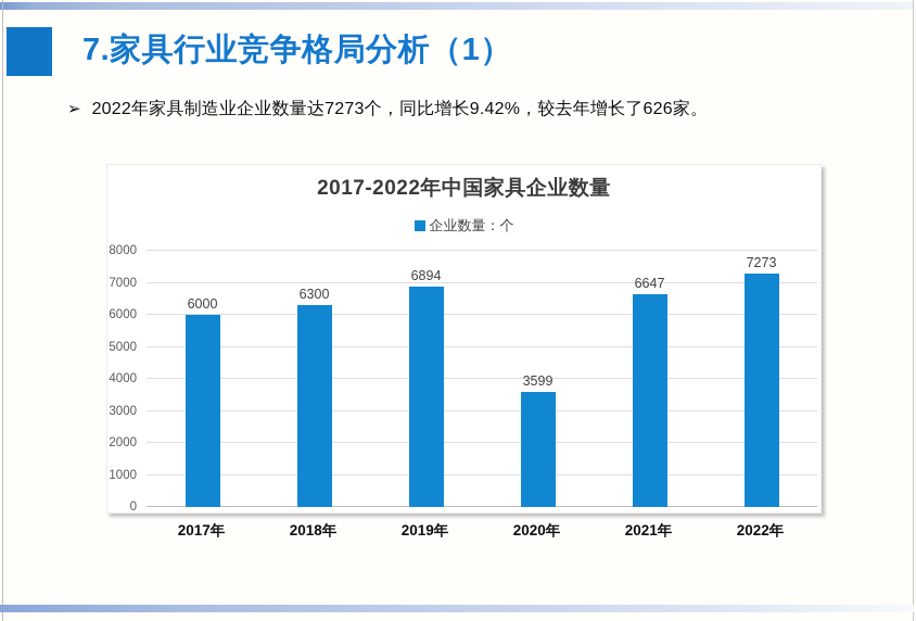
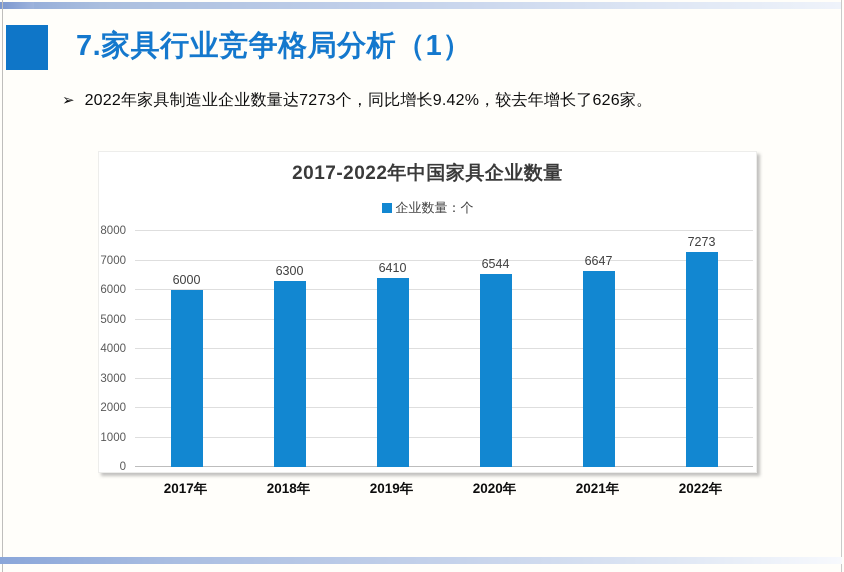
2019年: 6894 -> 6410
2020年: 3599 -> 6544
